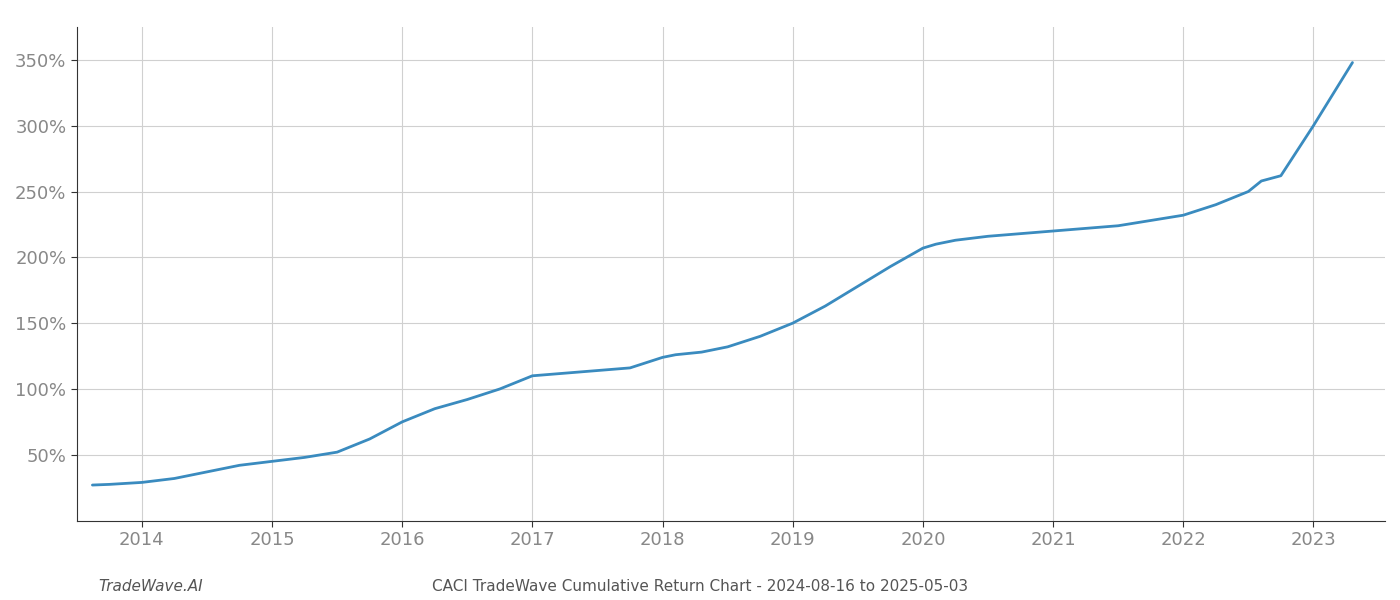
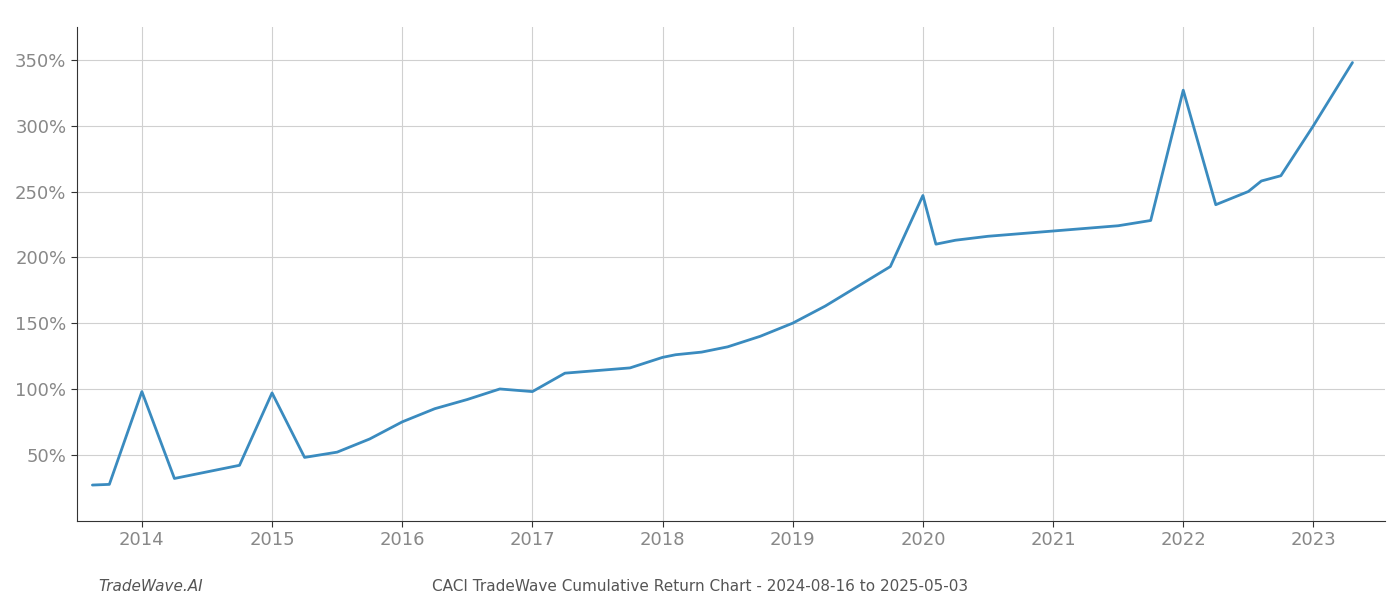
2014: 29% -> 98%
2015: 45% -> 97%
2017: 110% -> 98%
2020: 207% -> 247%
2022: 232% -> 327%
